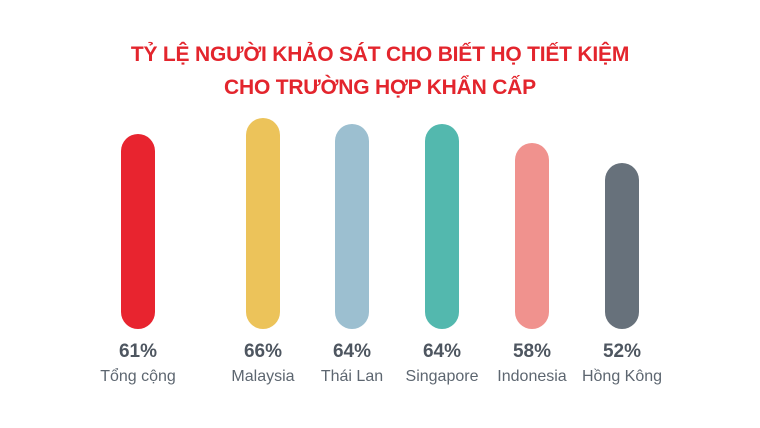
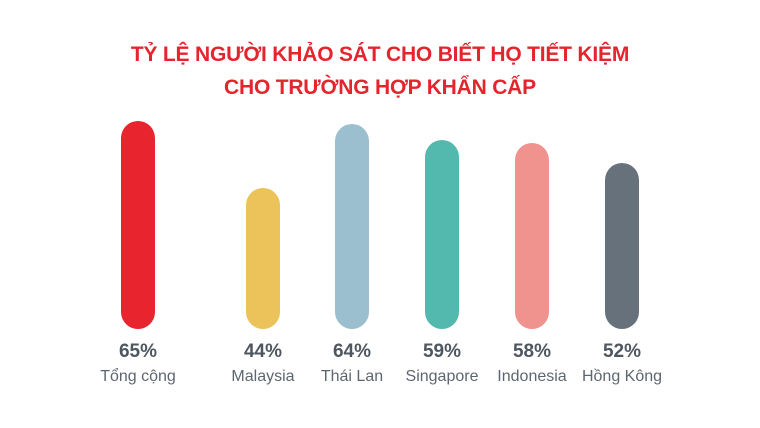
Tổng cộng: 61% -> 65%
Malaysia: 66% -> 44%
Singapore: 64% -> 59%
